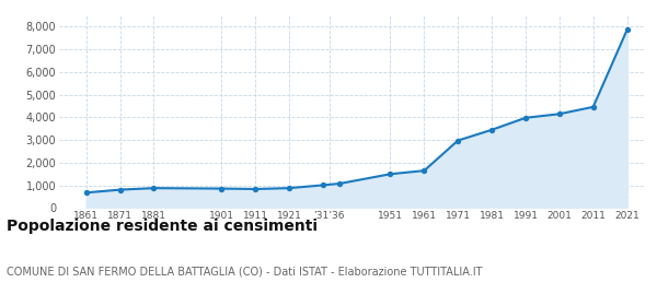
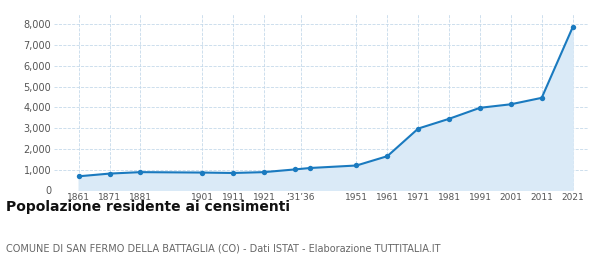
1951: 1,500 -> 1,200
